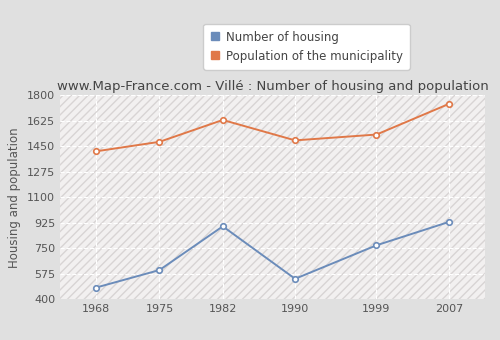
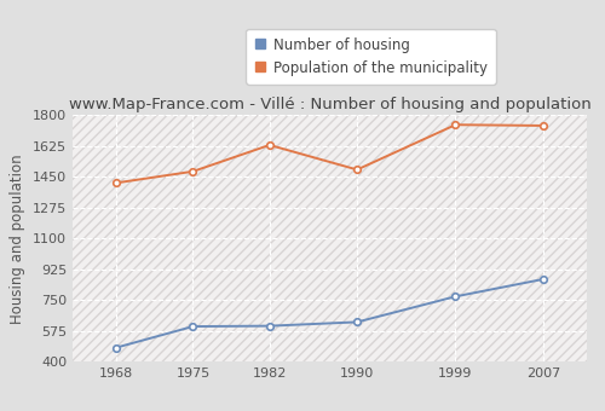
Number of housing/1982: 900 -> 600
Number of housing/1990: 540 -> 620
Population of the municipality/1999: 1530 -> 1740
Number of housing/2007: 930 -> 870
